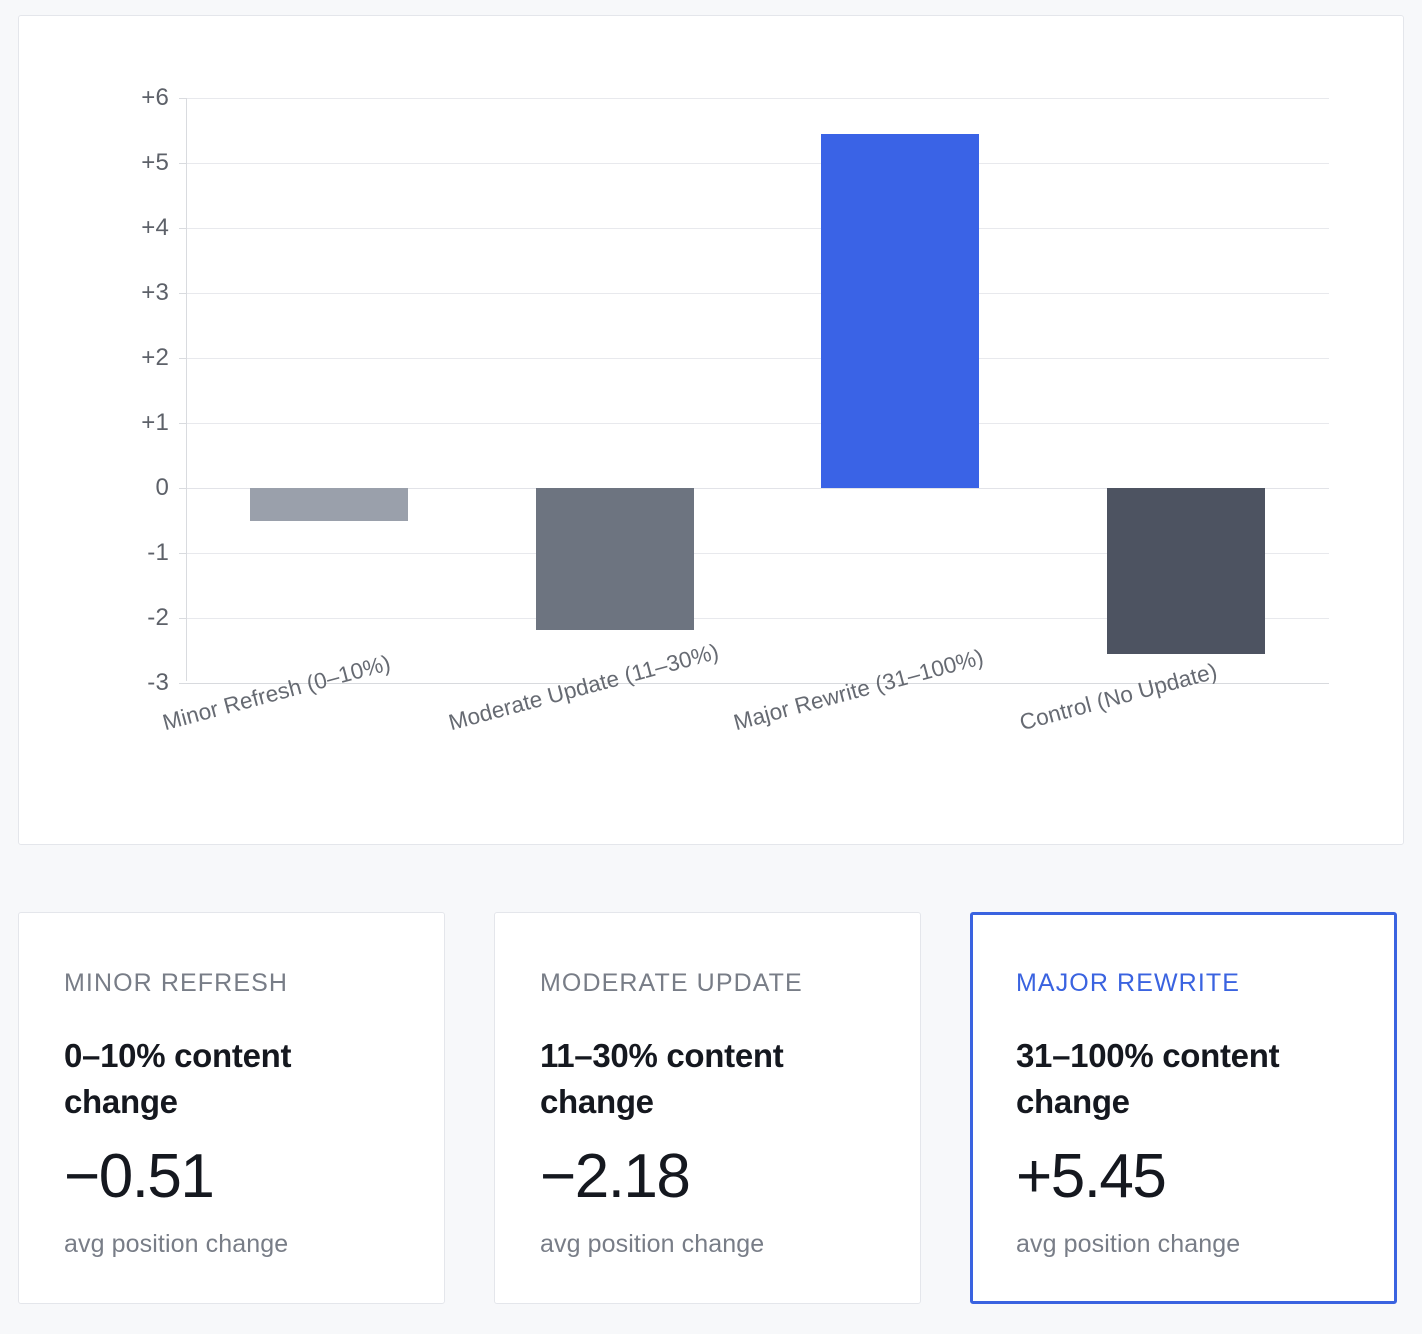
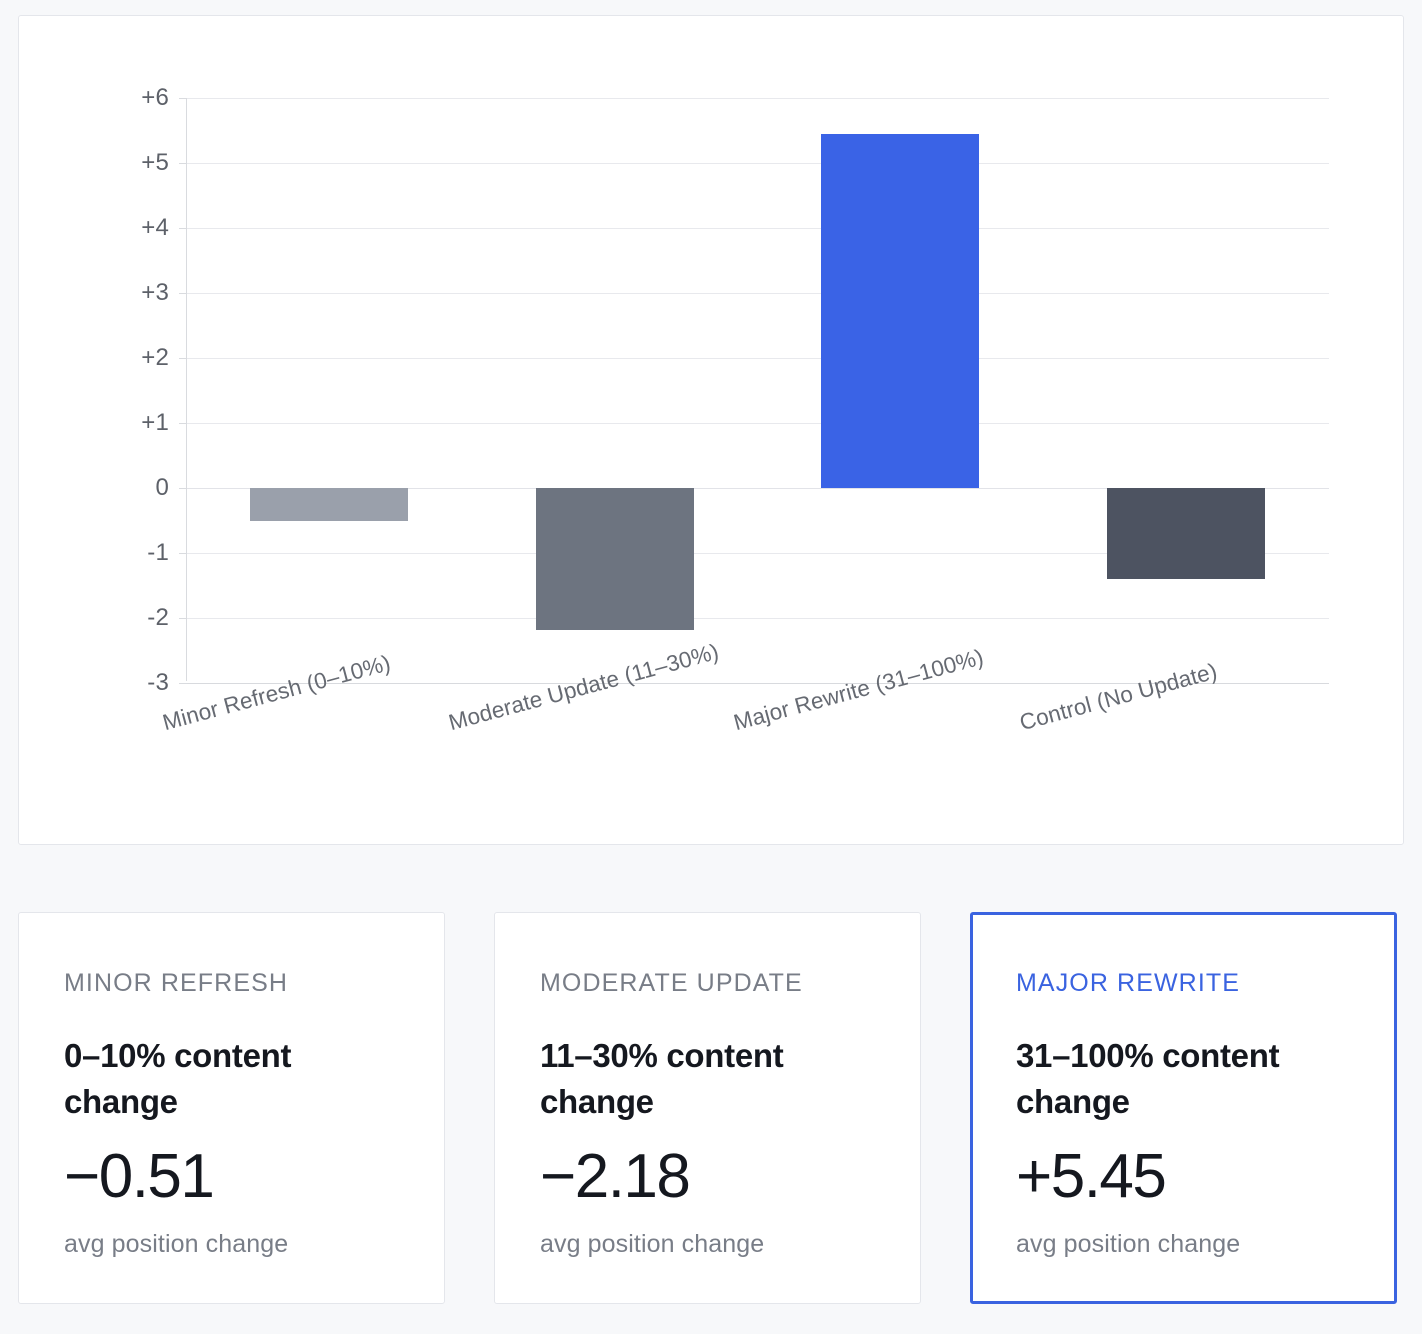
Control (No Update): -2.5 -> -1.4
